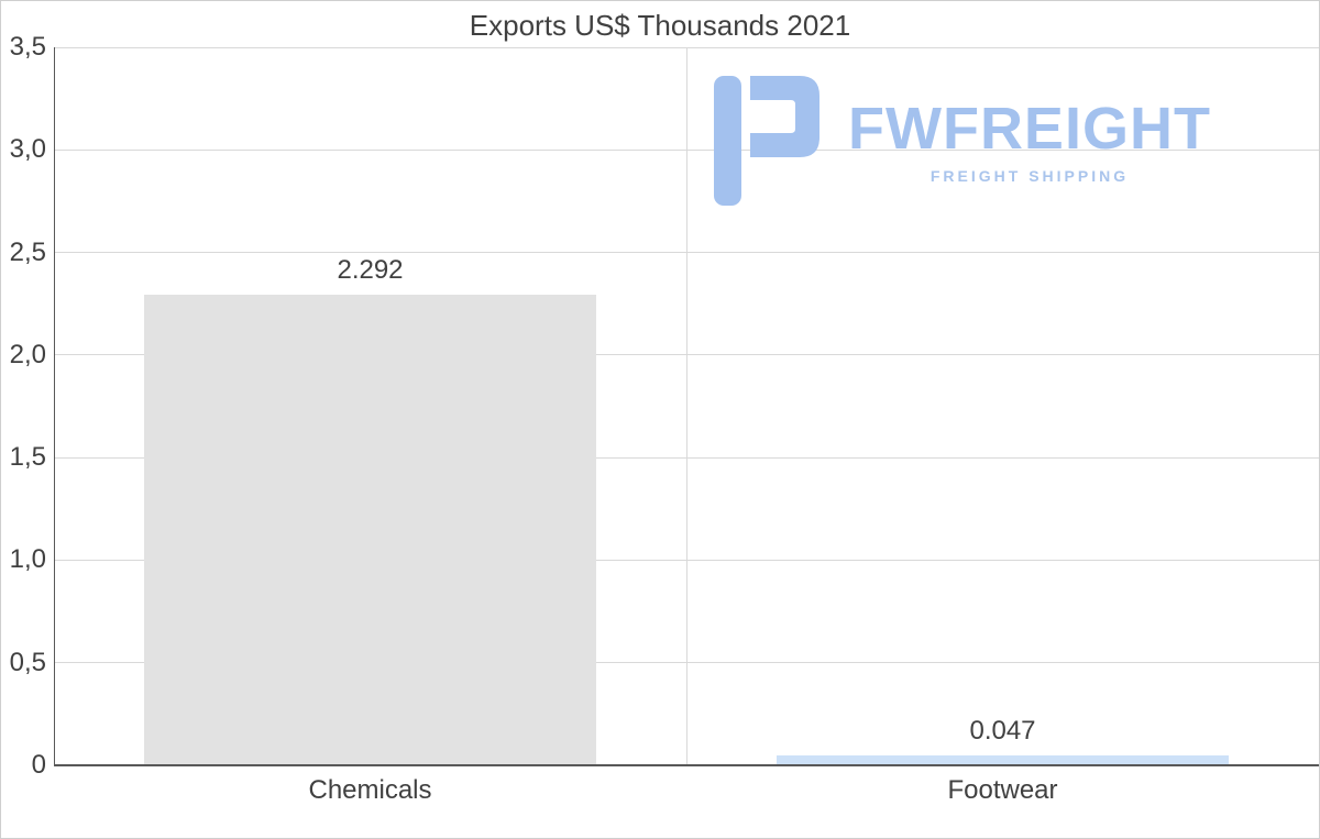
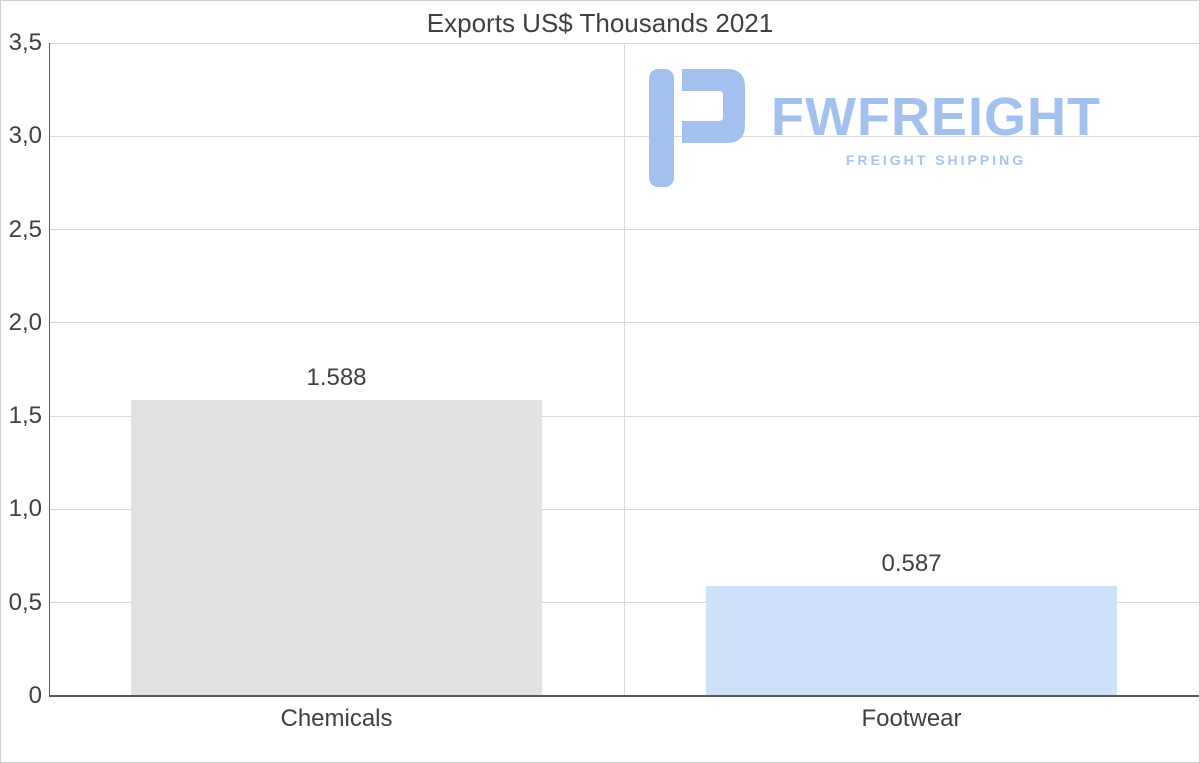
Chemicals: 2.292 -> 1.588
Footwear: 0.047 -> 0.587
